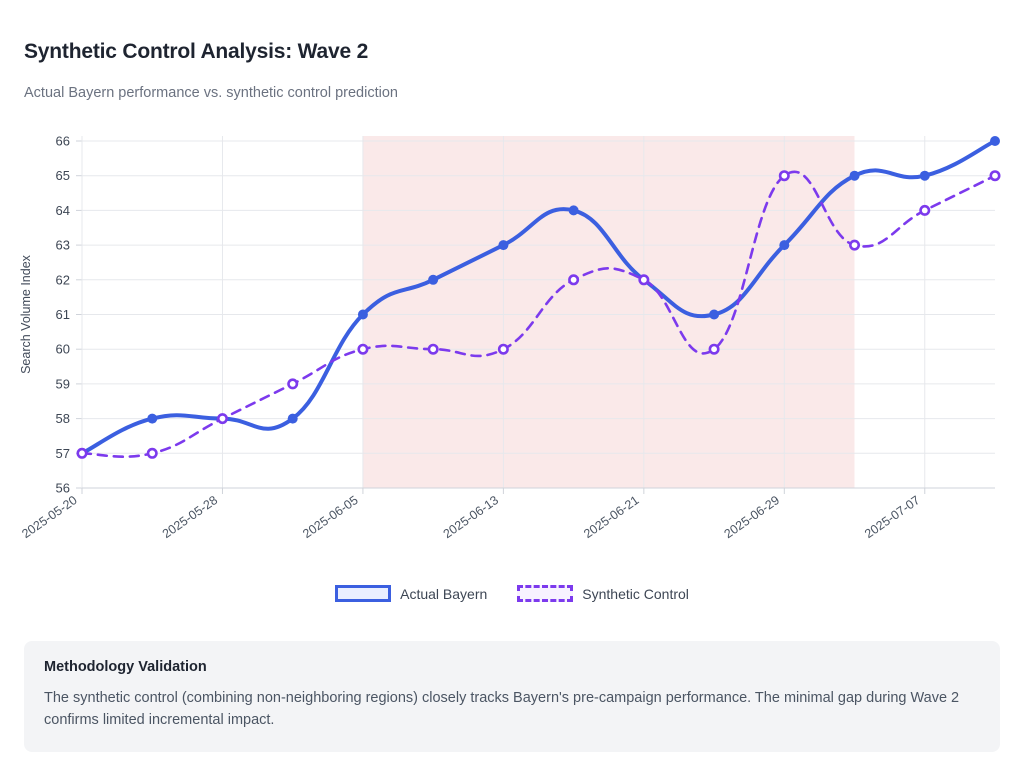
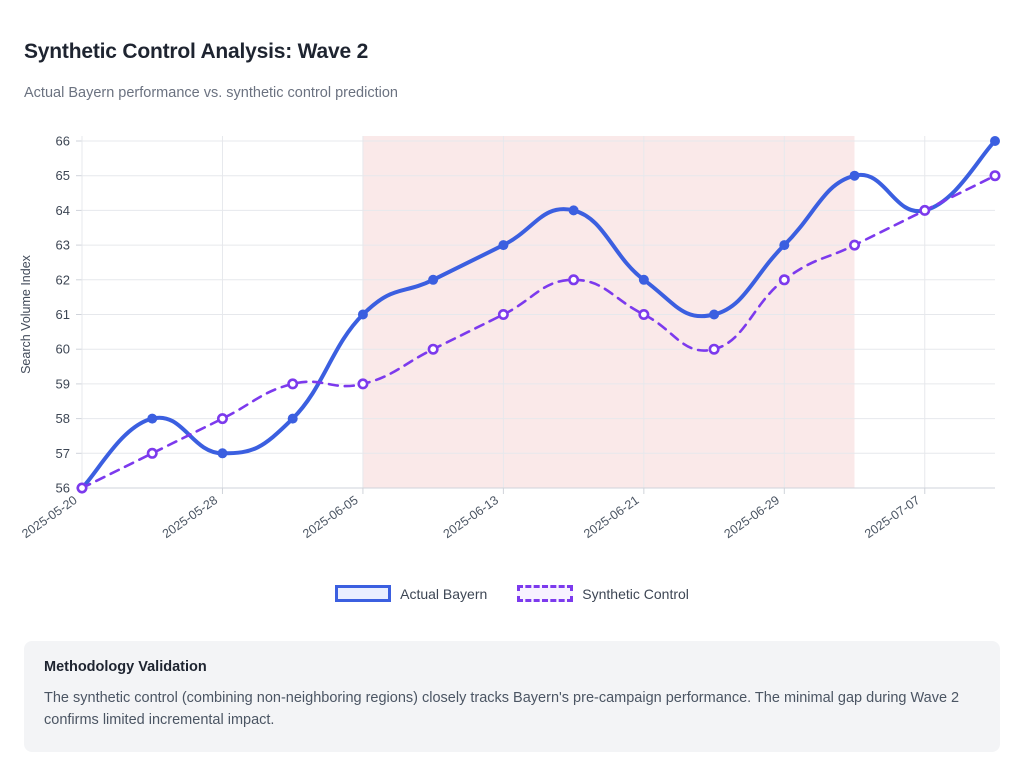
Actual Bayern/2025-05-20: 57 -> 56
Synthetic Control/2025-05-20: 57 -> 56
Actual Bayern/2025-05-28: 58 -> 57
Synthetic Control/2025-06-05: 60 -> 59
Synthetic Control/2025-06-13: 60 -> 61
Synthetic Control/2025-06-21: 62 -> 61
Synthetic Control/2025-06-29: 65 -> 62
Actual Bayern/2025-07-07: 65 -> 64
